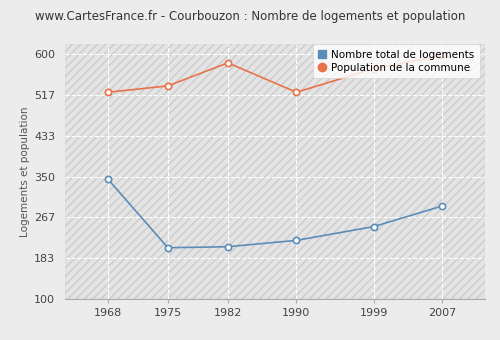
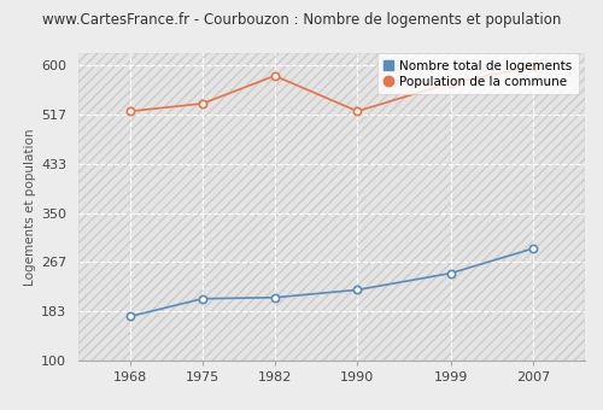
Nombre total de logements/1968: 345 -> 175
